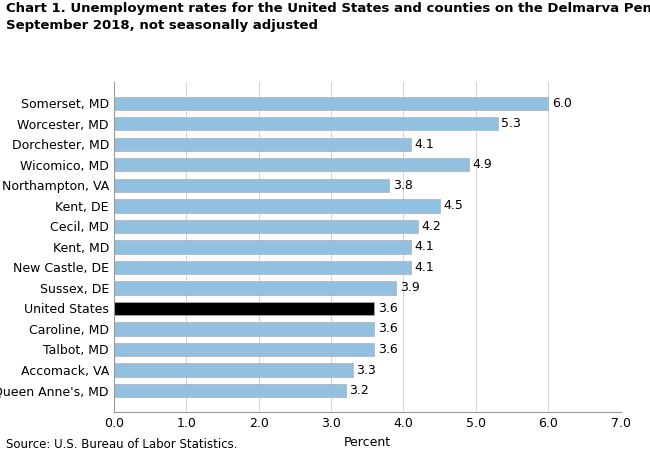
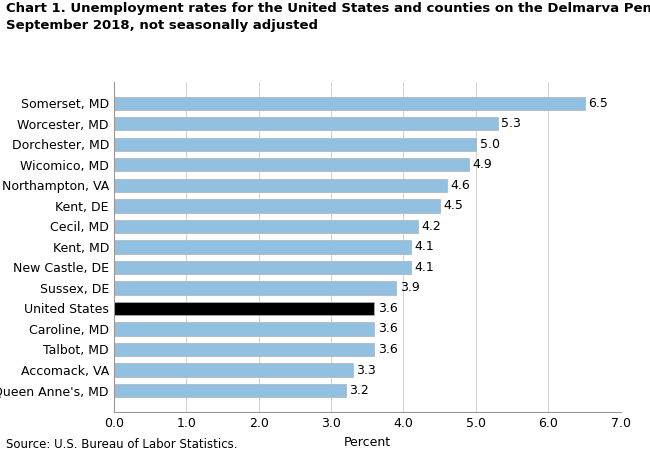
Somerset, MD: 6.0 -> 6.5
Dorchester, MD: 4.1 -> 5.0
Northampton, VA: 3.8 -> 4.6
